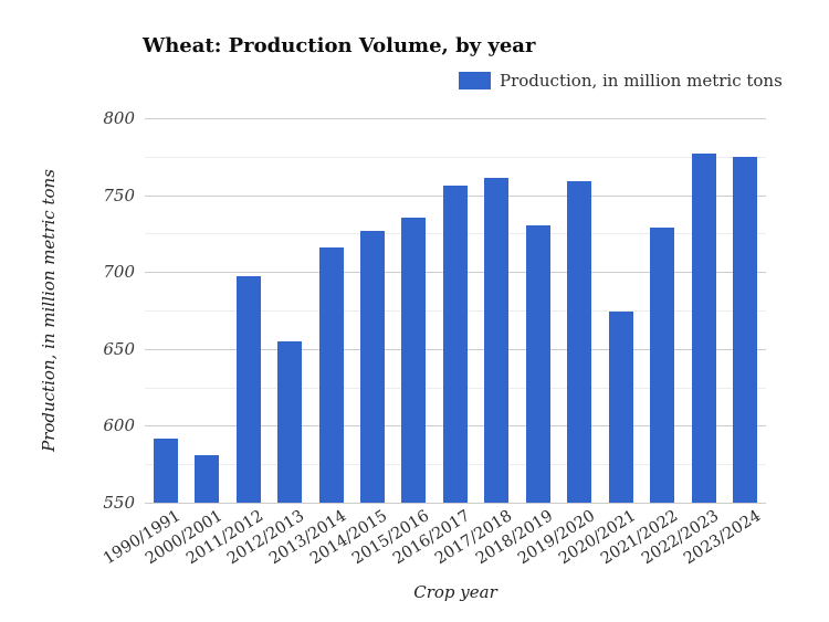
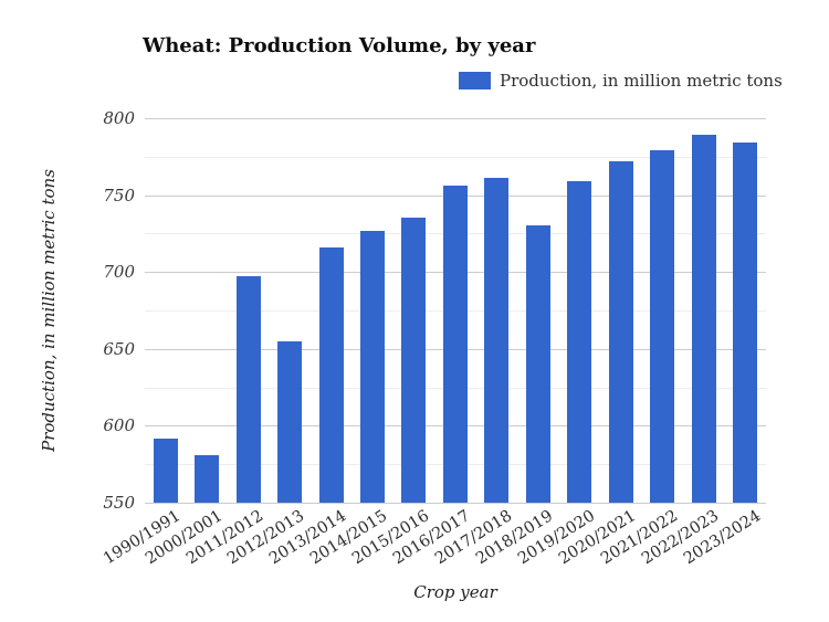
2020/2021: 674 -> 772
2021/2022: 729 -> 779
2022/2023: 777 -> 789
2023/2024: 775 -> 784
